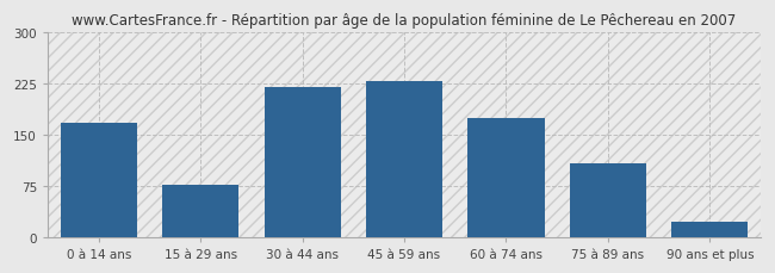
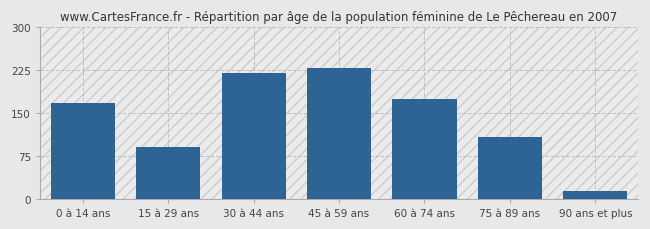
15 à 29 ans: 76 -> 90
90 ans et plus: 22 -> 13
